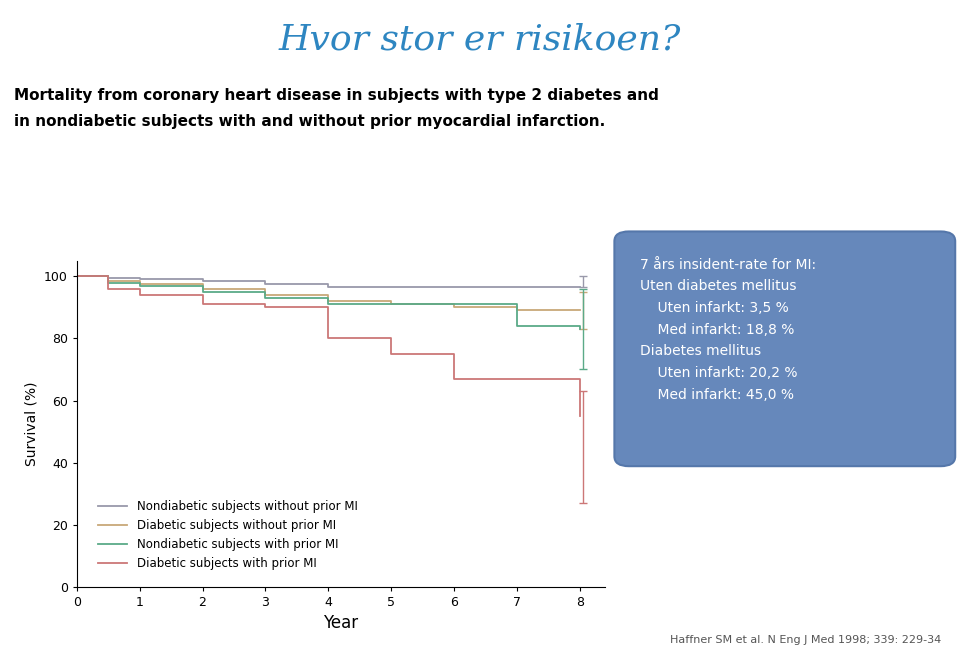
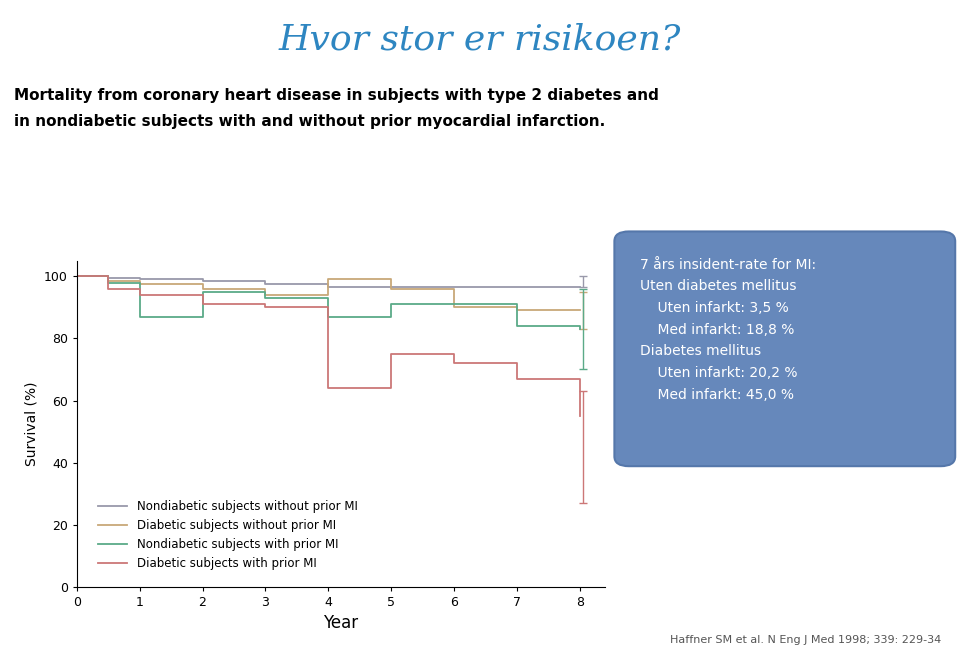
Nondiabetic subjects with prior MI/1: 97 -> 87
Diabetic subjects without prior MI/4: 92.0 -> 99.0
Nondiabetic subjects with prior MI/4: 91 -> 87
Diabetic subjects with prior MI/4: 80 -> 64
Diabetic subjects without prior MI/5: 91.0 -> 96.0
Diabetic subjects with prior MI/6: 67 -> 72
